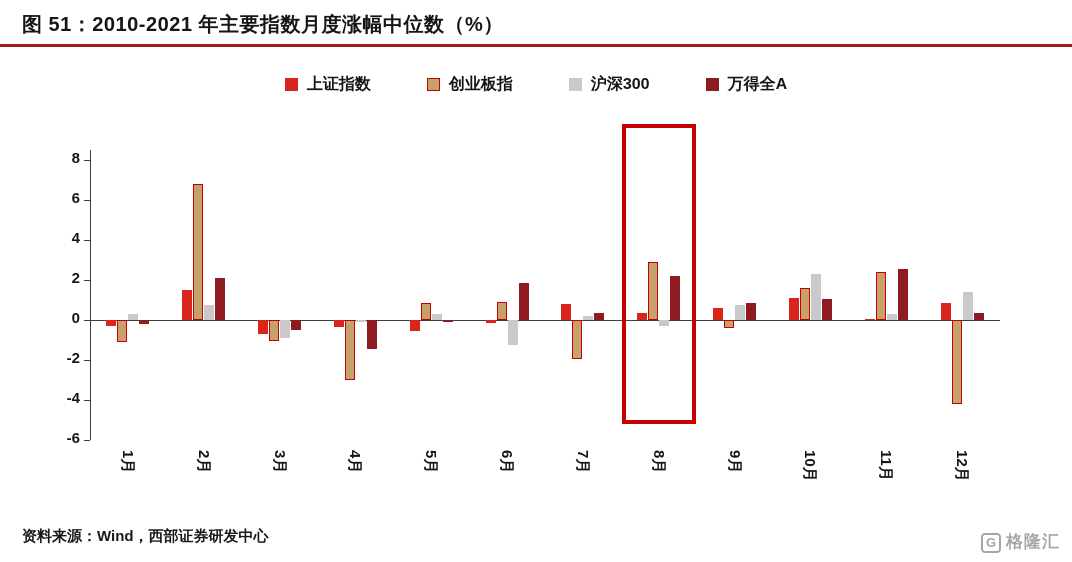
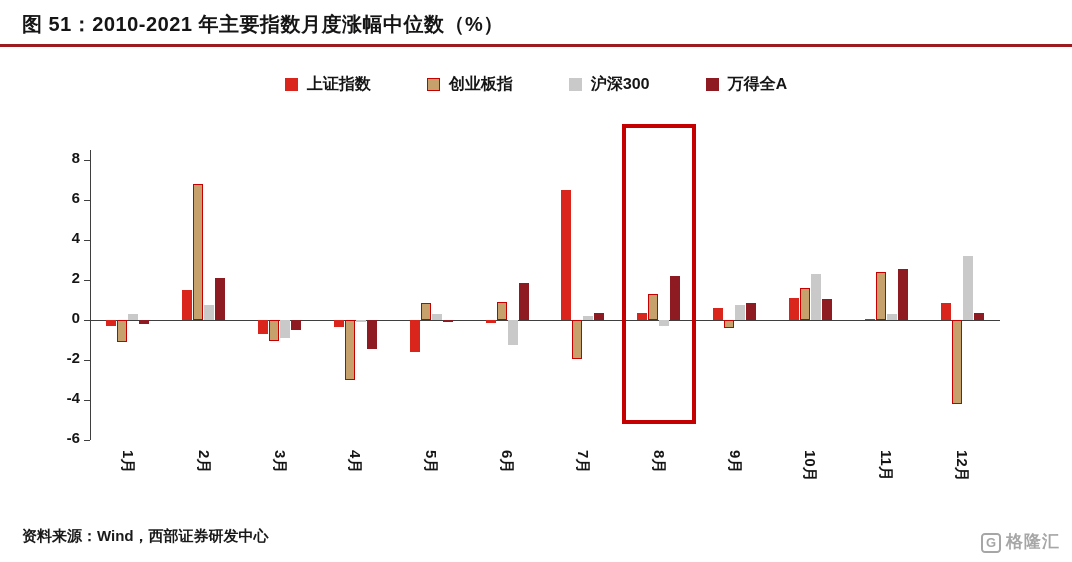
上证指数/5月: -0.6 -> -1.6
上证指数/7月: 0.8 -> 6.5
创业板指/8月: 2.9 -> 1.3
沪深300/12月: 1.4 -> 3.2
